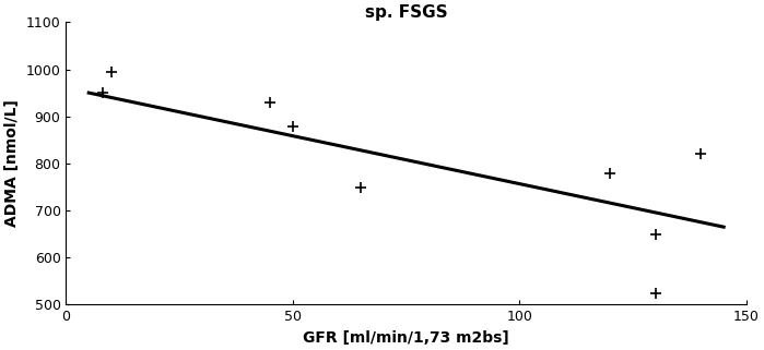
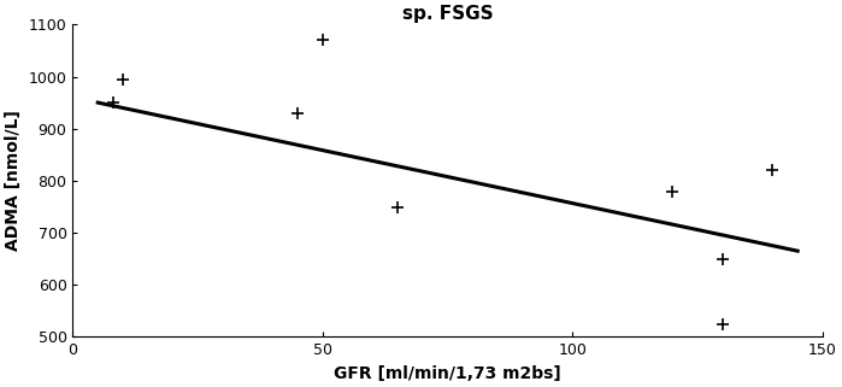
50: 878 -> 1070
